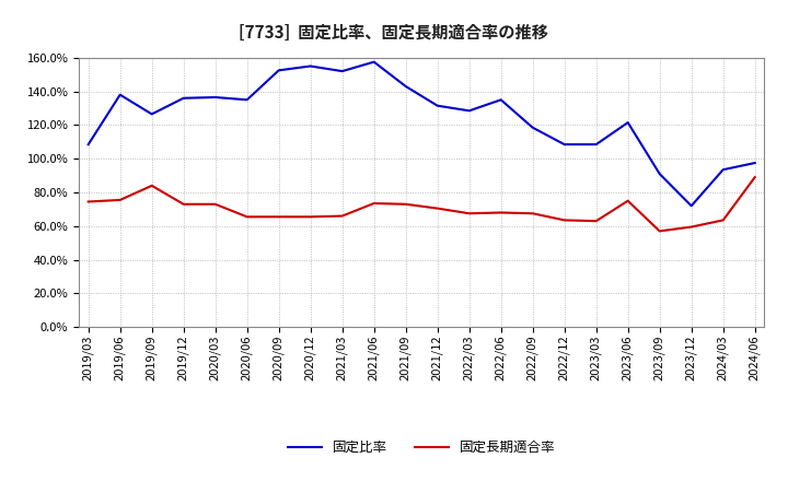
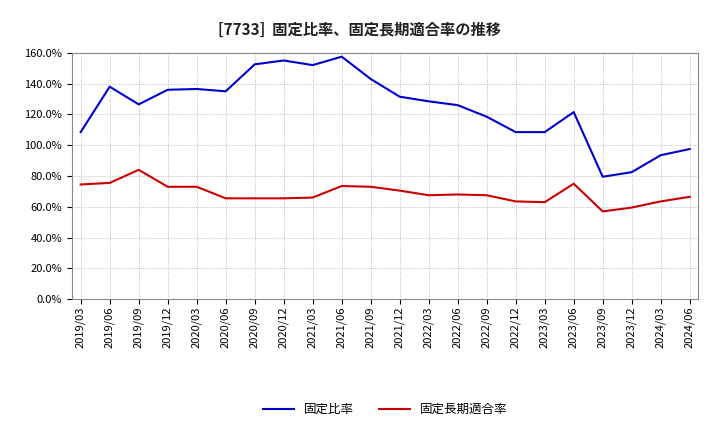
固定比率/2022/06: 135% -> 126%
固定比率/2023/09: 91% -> 80%
固定比率/2023/12: 72% -> 82%
固定長期適合率/2024/06: 89% -> 66%
